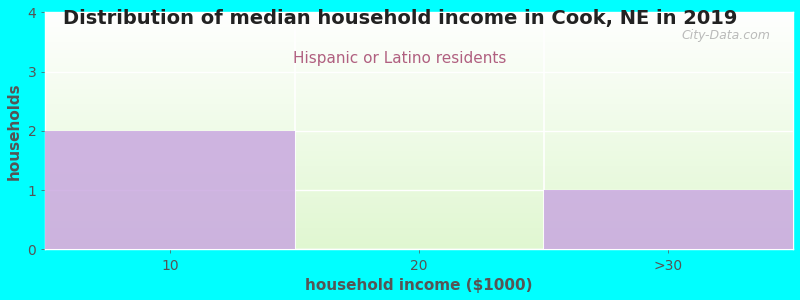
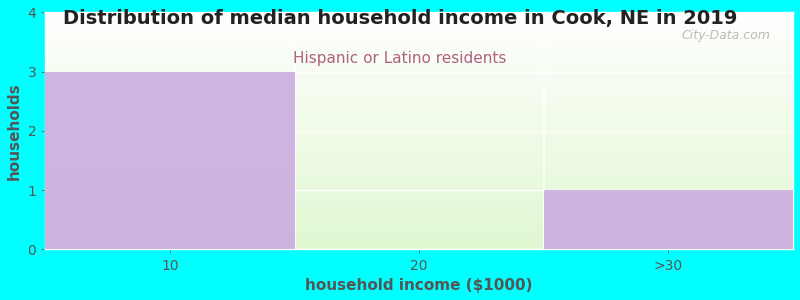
10: 2 -> 3
